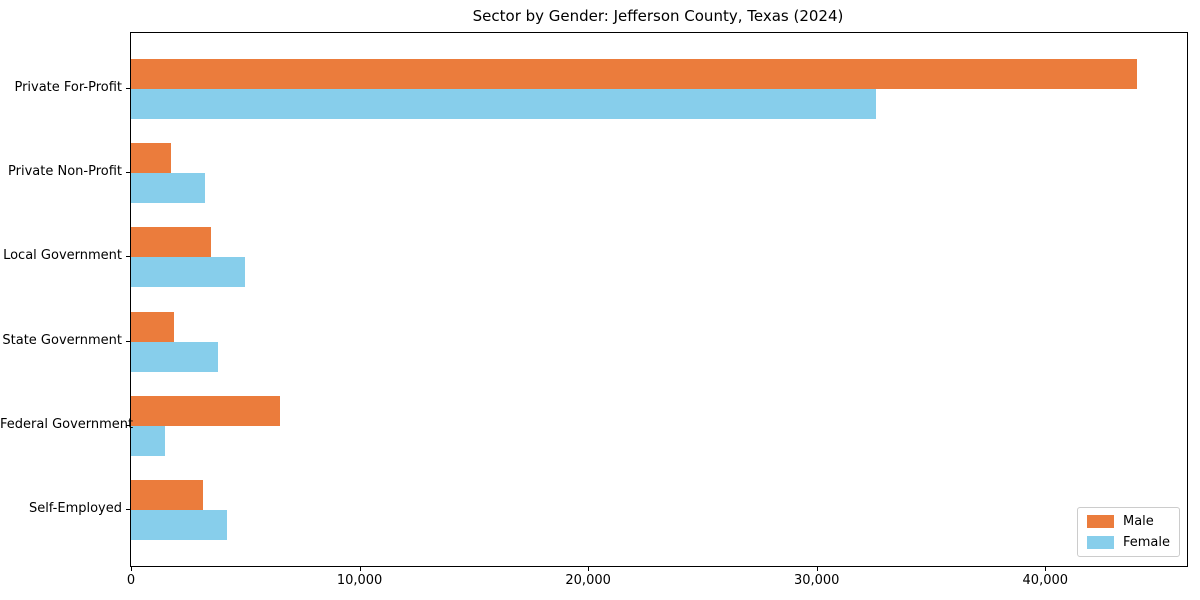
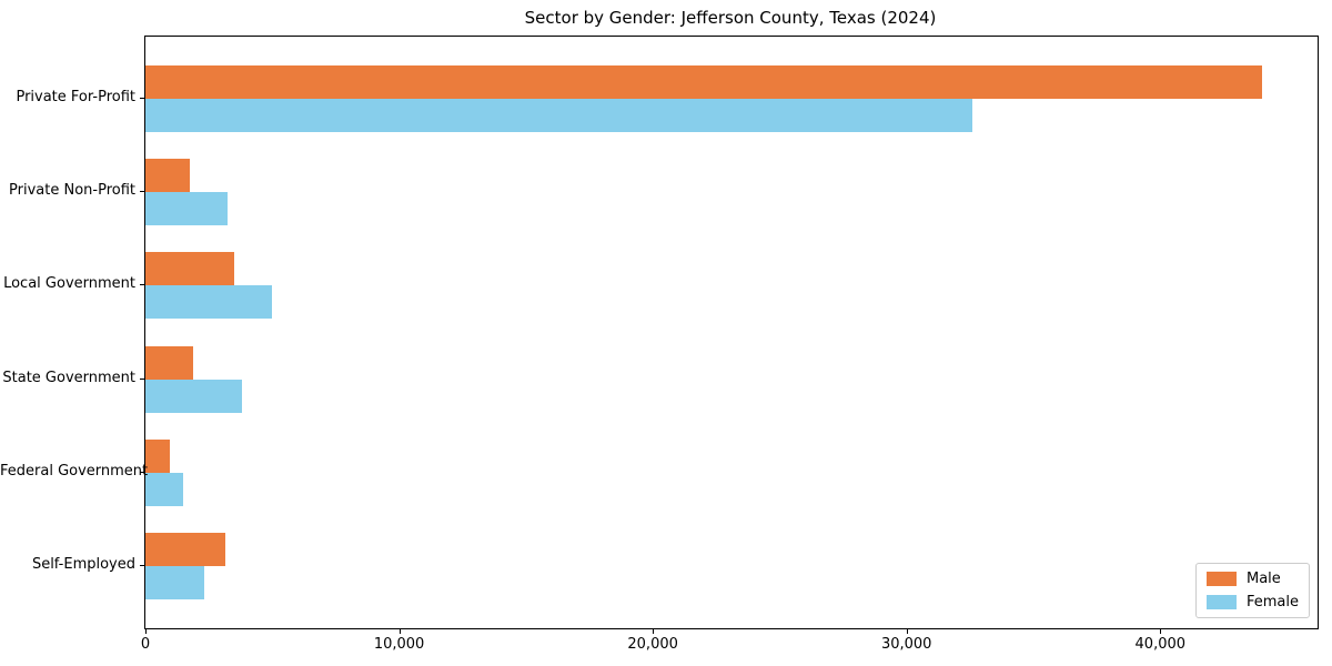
Male/Federal Government: 6500 -> 1000
Female/Self-Employed: 4200 -> 2300
